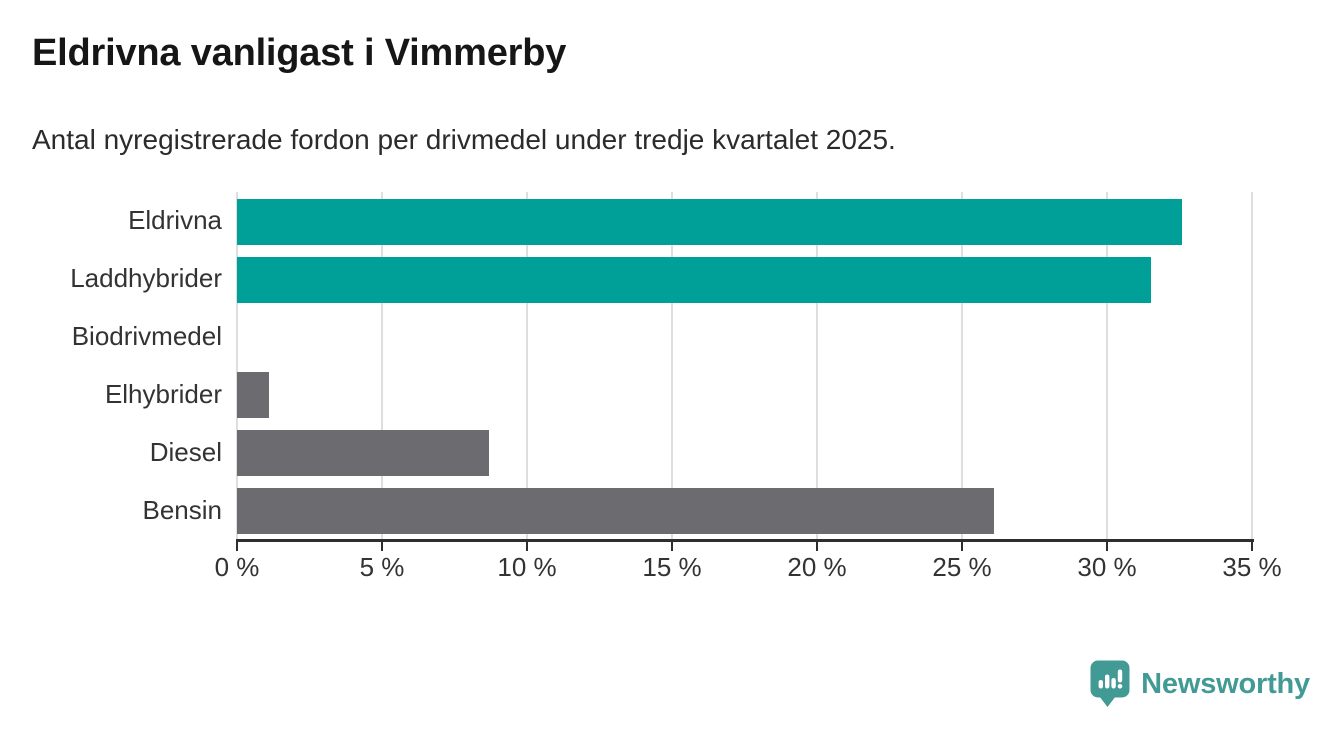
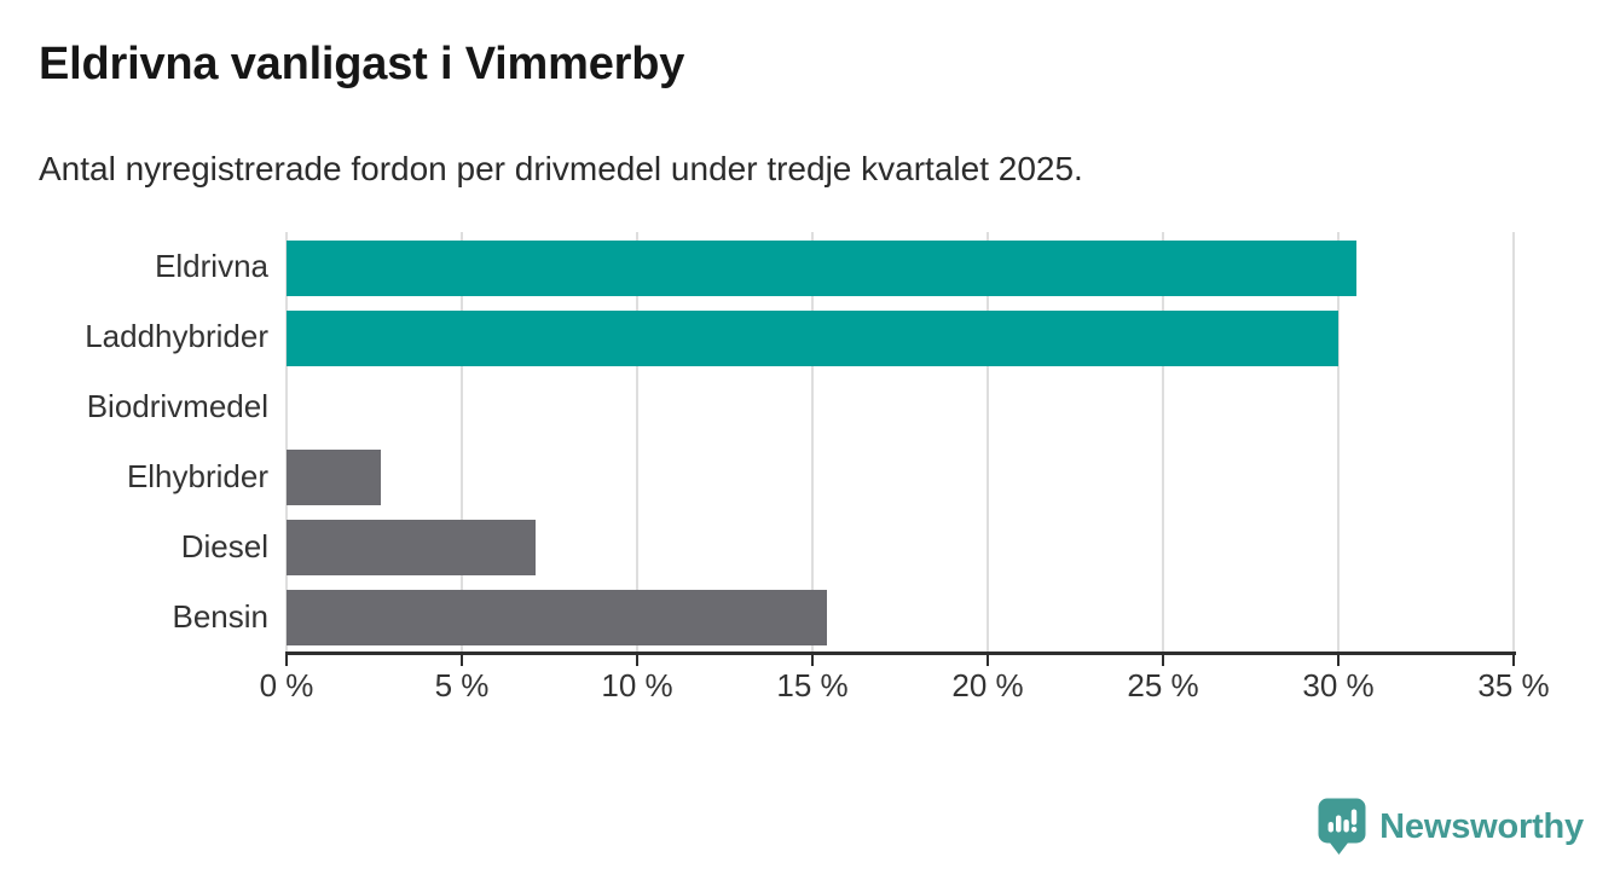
Eldrivna: 32.6% -> 30.5%
Laddhybrider: 31.5% -> 30.0%
Elhybrider: 1.1% -> 2.7%
Diesel: 8.7% -> 7.1%
Bensin: 26.1% -> 15.4%
